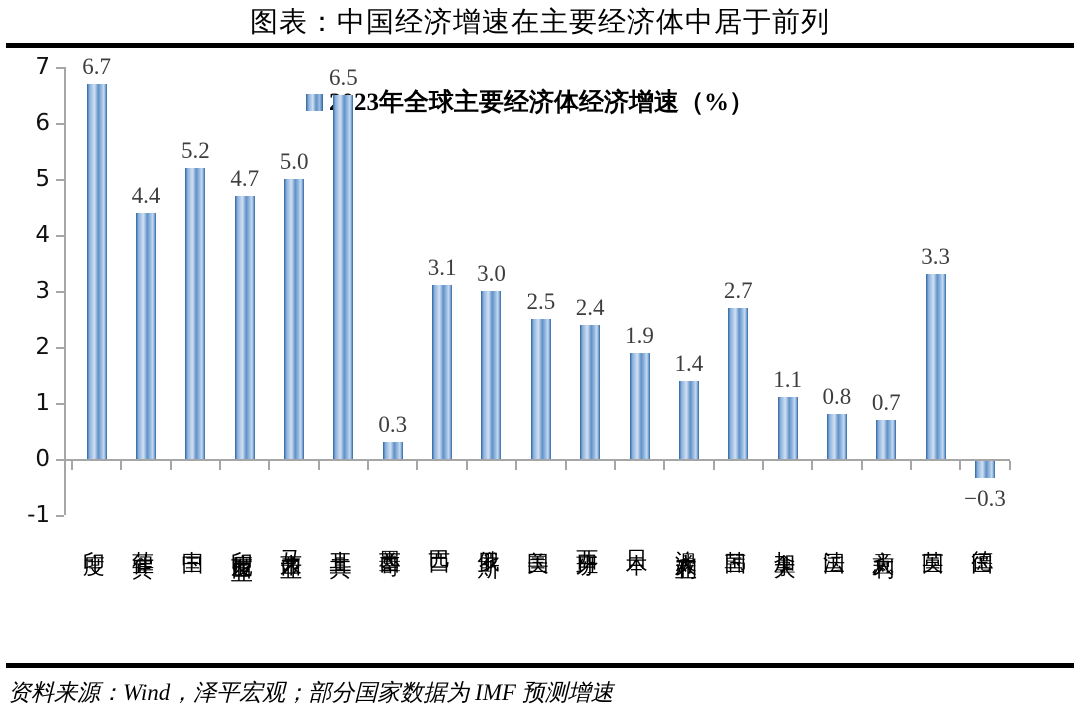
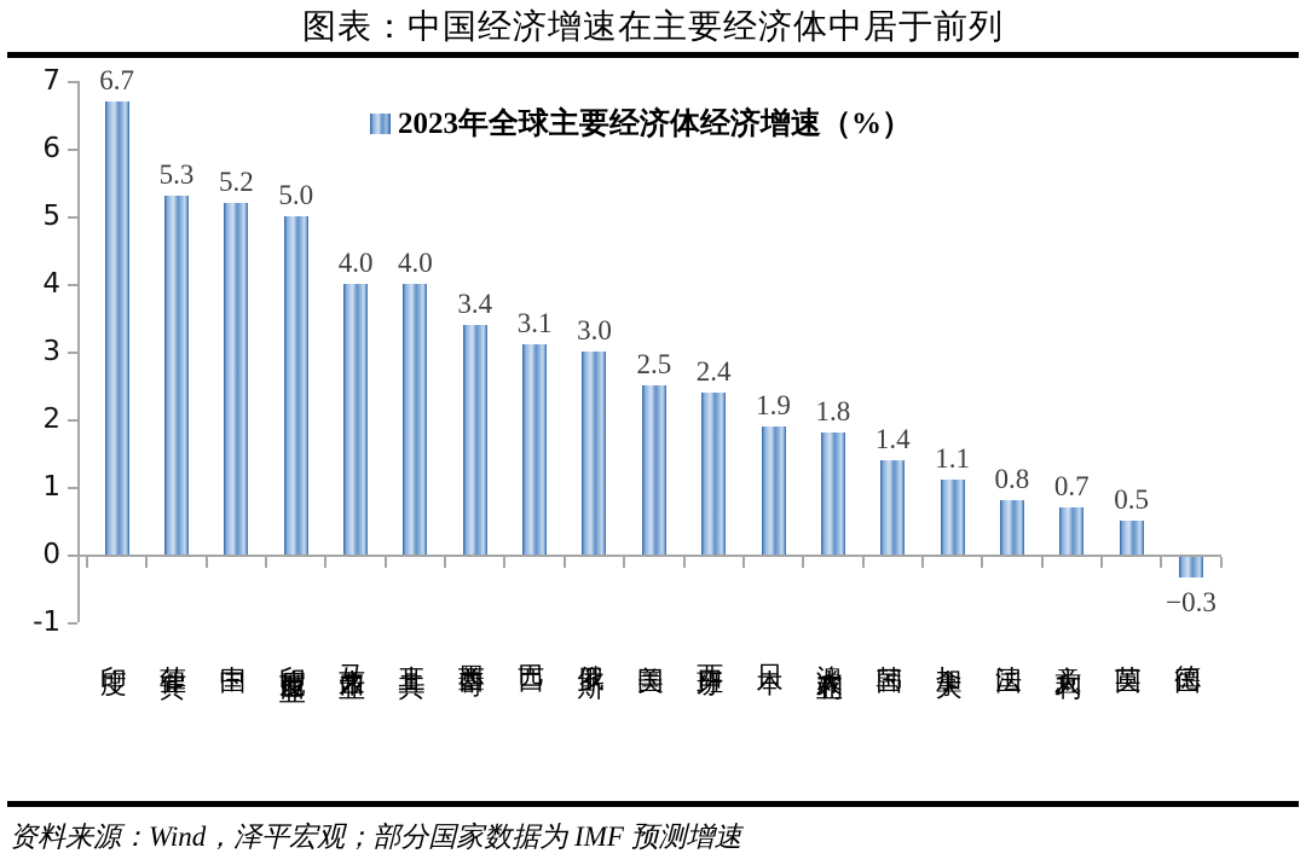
菲律宾: 4.4 -> 5.3
印度尼西亚: 4.7 -> 5.0
马来西亚: 5.0 -> 4.0
土耳其: 6.5 -> 4.0
墨西哥: 0.3 -> 3.4
澳大利亚: 1.4 -> 1.8
韩国: 2.7 -> 1.4
英国: 3.3 -> 0.5
